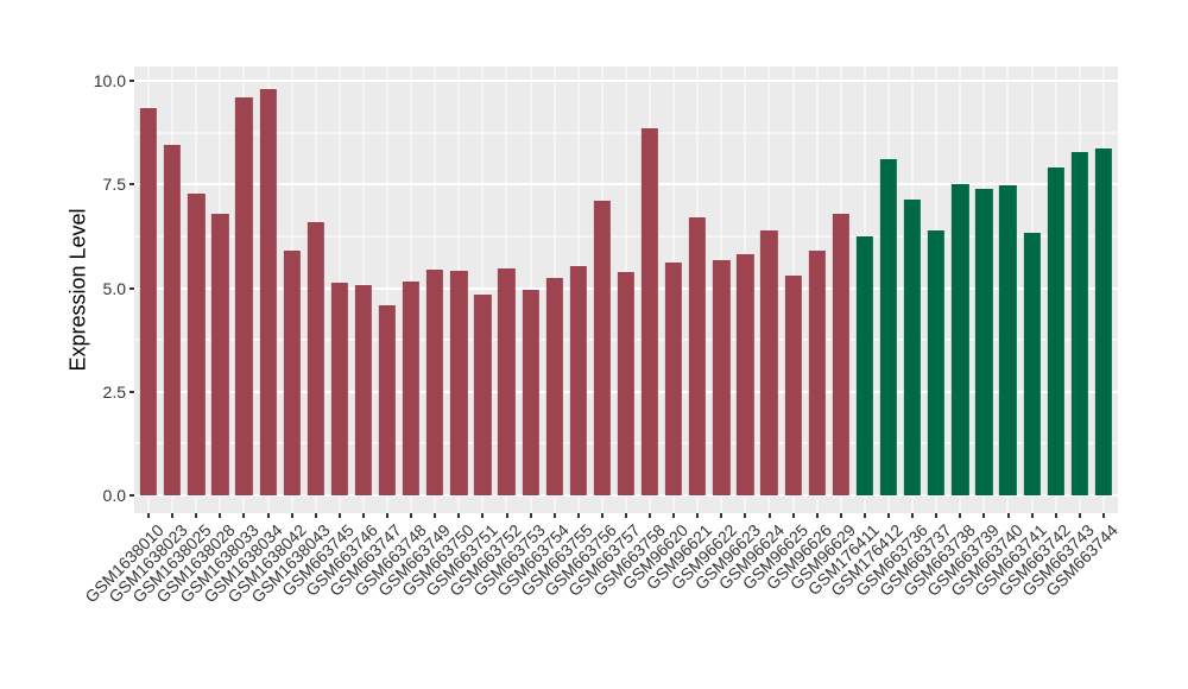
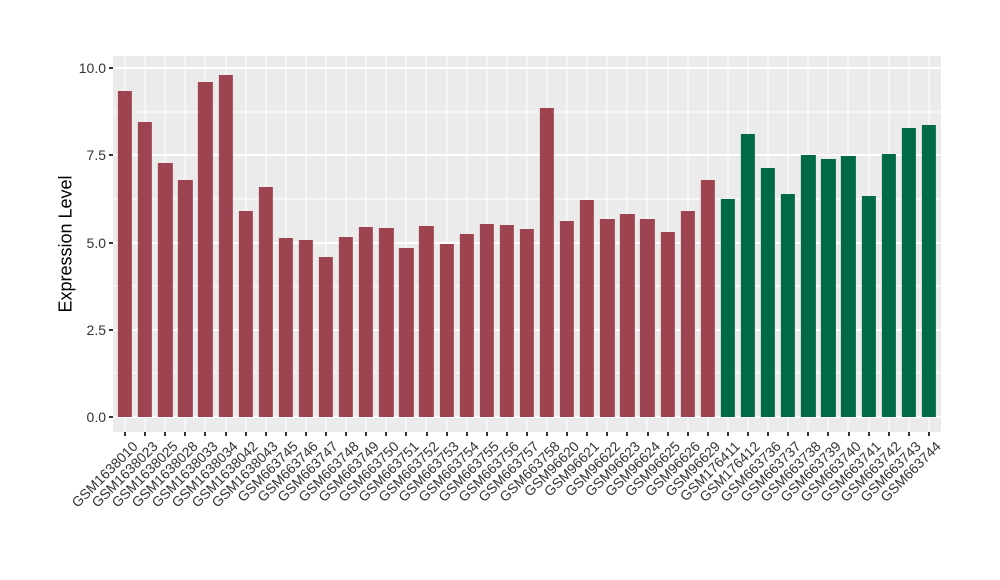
GSM663756: 7.1 -> 5.5
GSM96621: 6.7 -> 6.2
GSM96624: 6.4 -> 5.7
GSM663742: 7.9 -> 7.5
